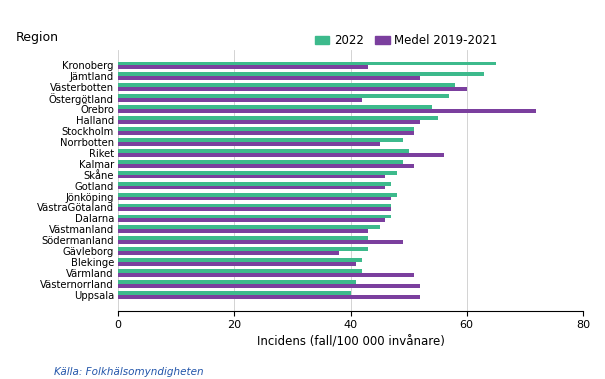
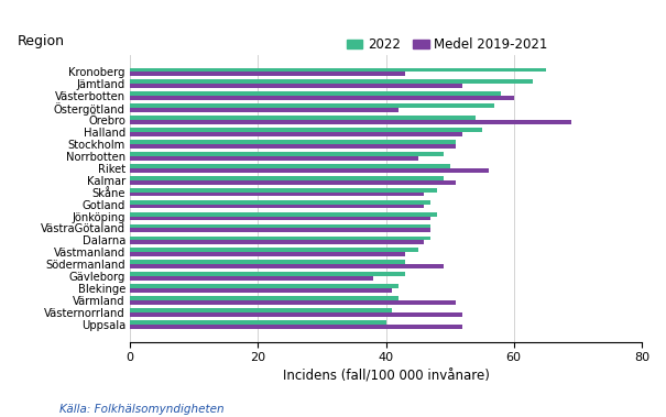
Medel 2019-2021/Örebro: 72 -> 69
